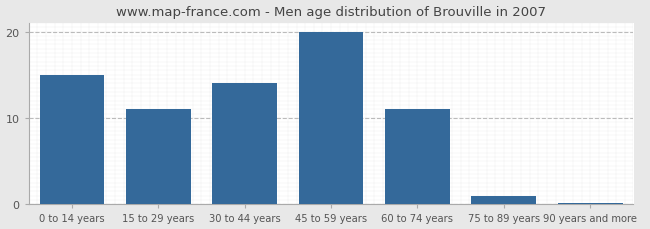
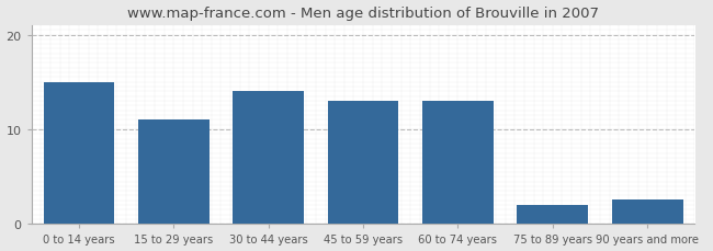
45 to 59 years: 20.0 -> 13.0
60 to 74 years: 11.0 -> 13.0
75 to 89 years: 1.0 -> 2.0
90 years and more: 0.2 -> 2.6
